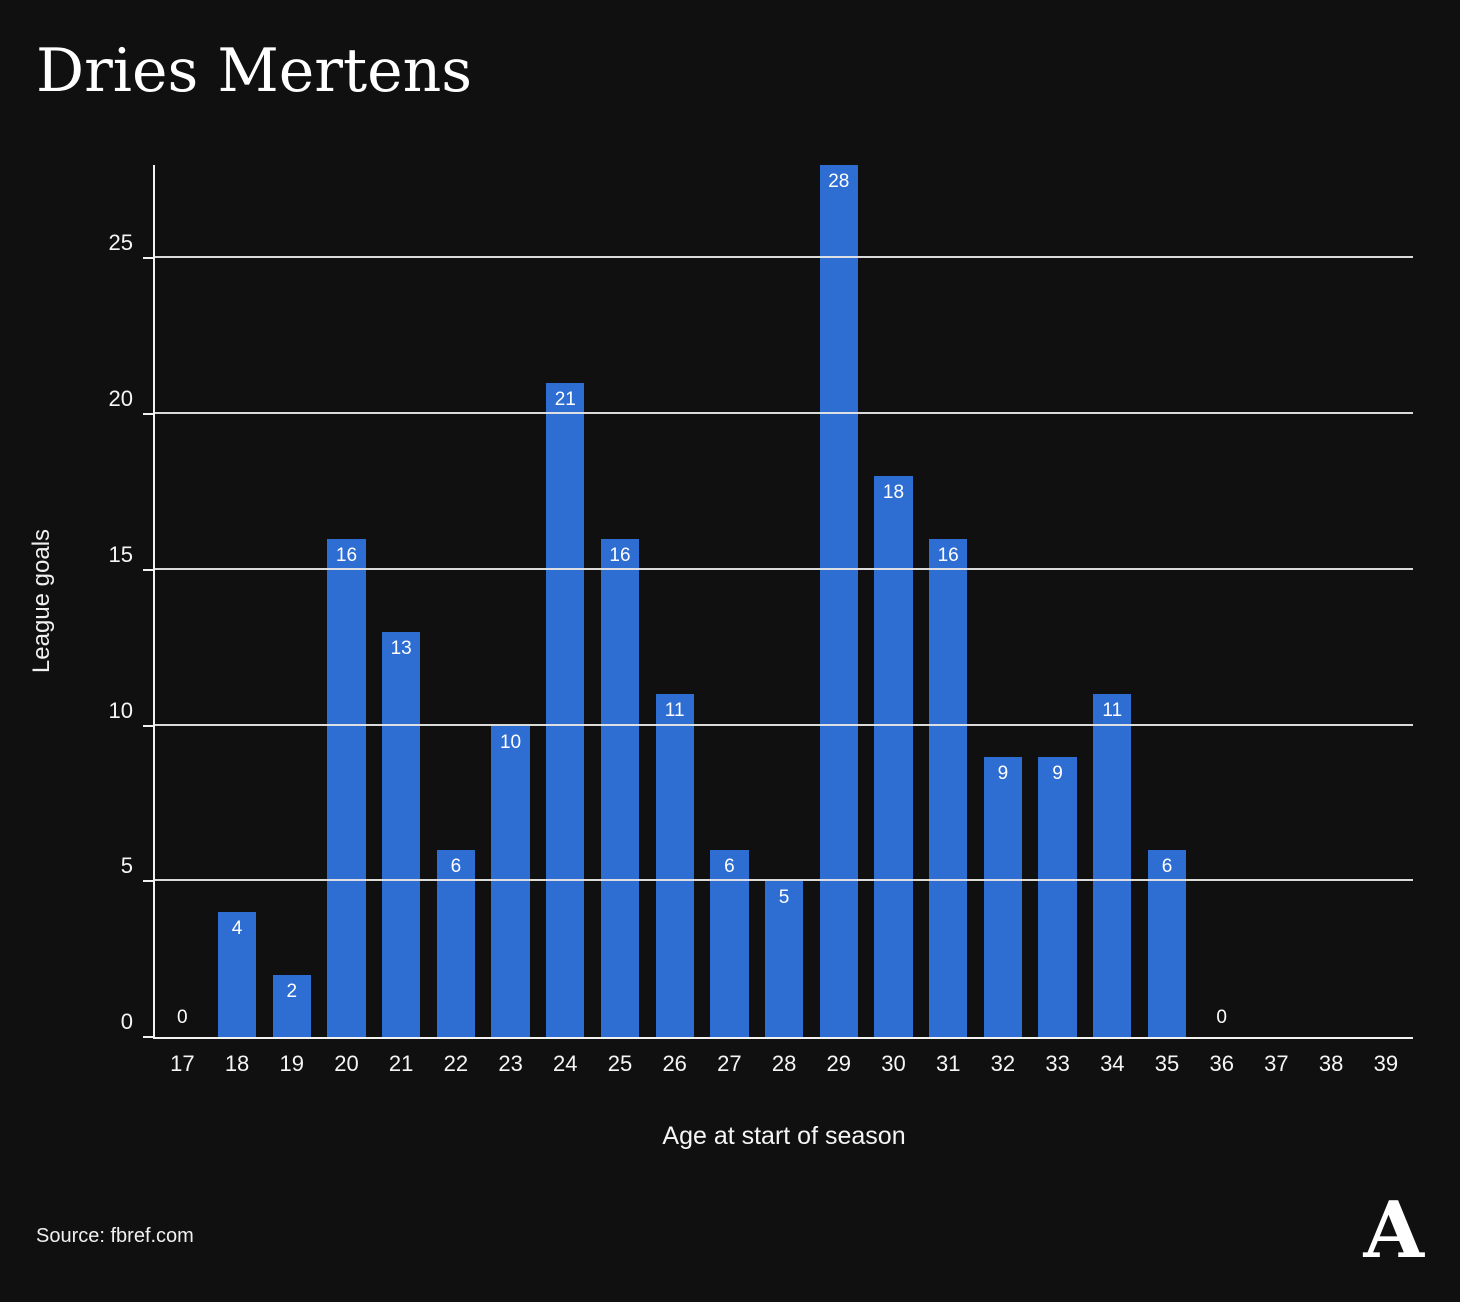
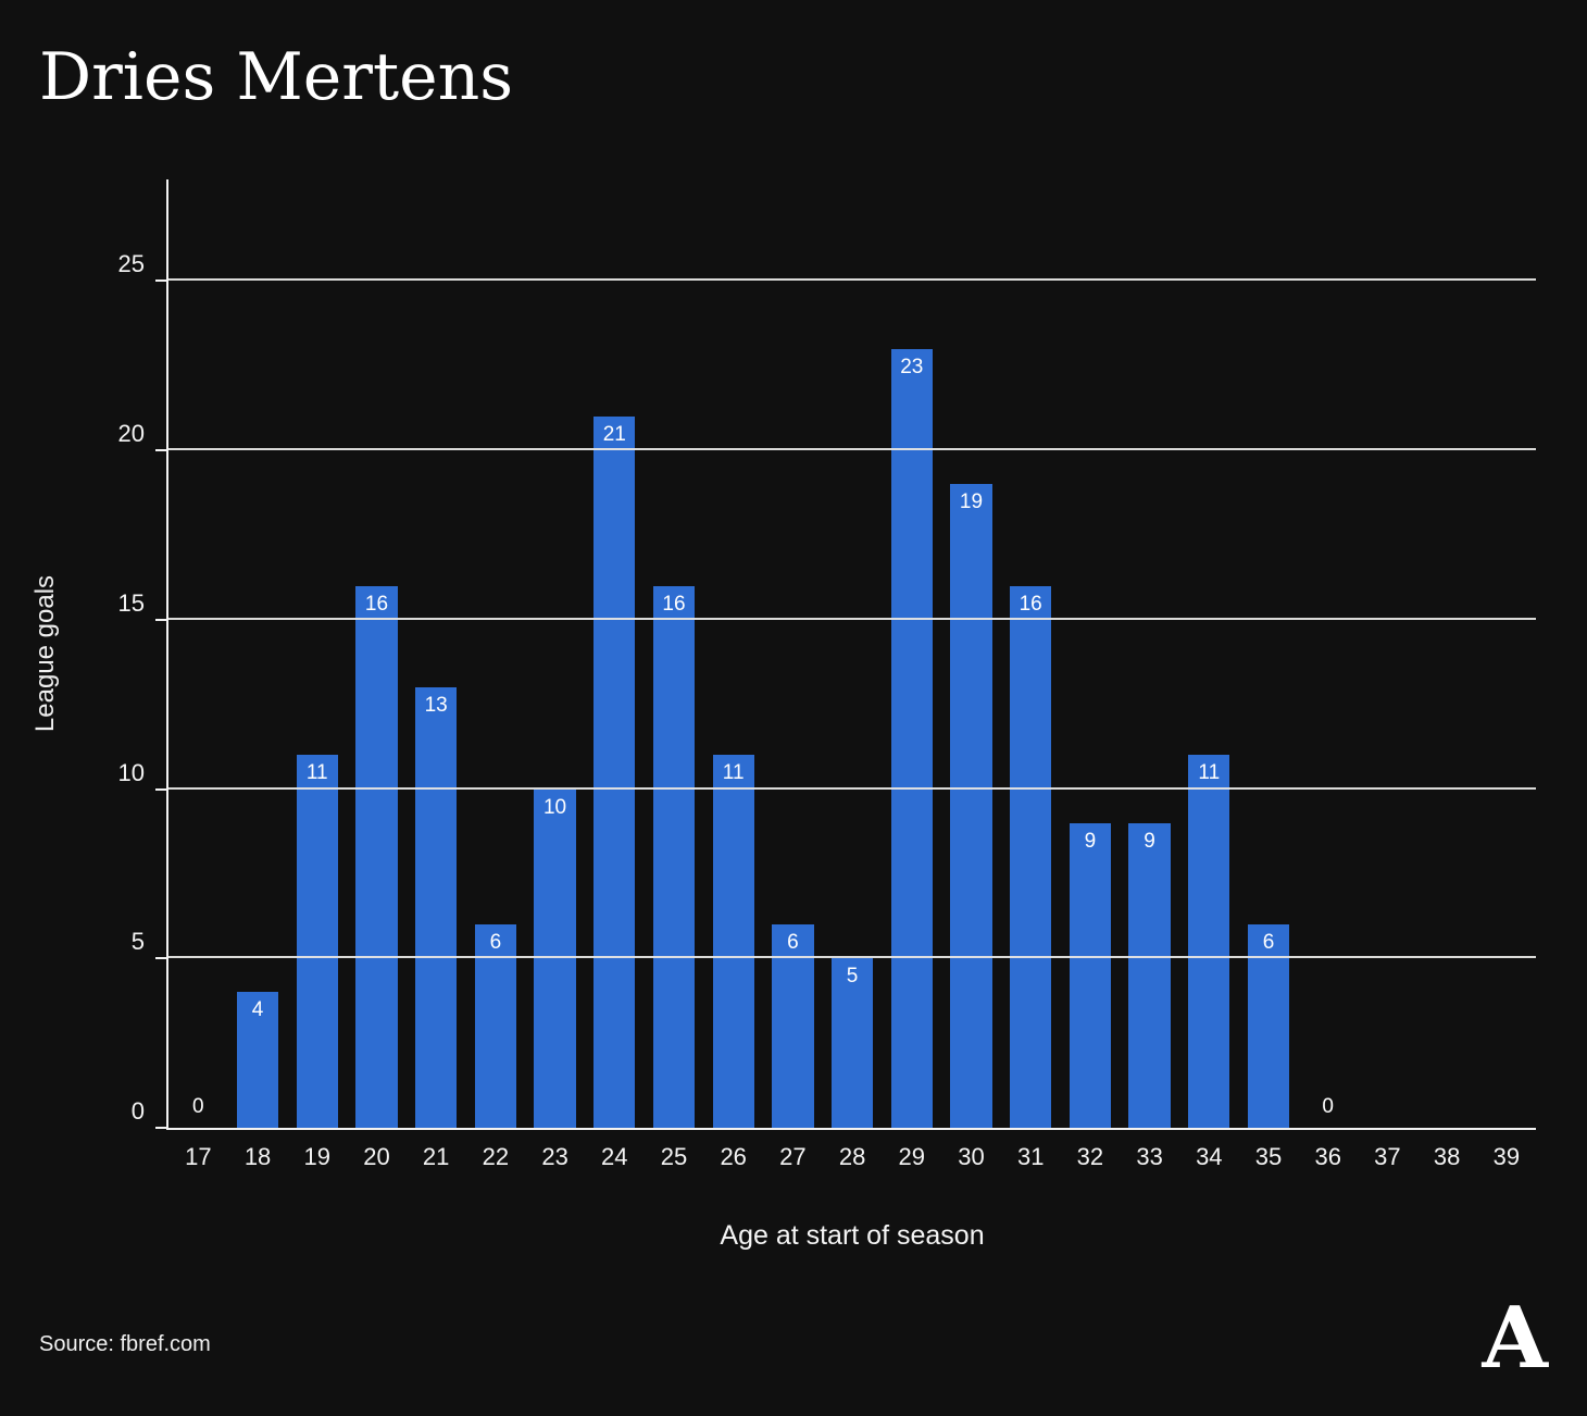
19: 2 -> 11
29: 28 -> 23
30: 18 -> 19
